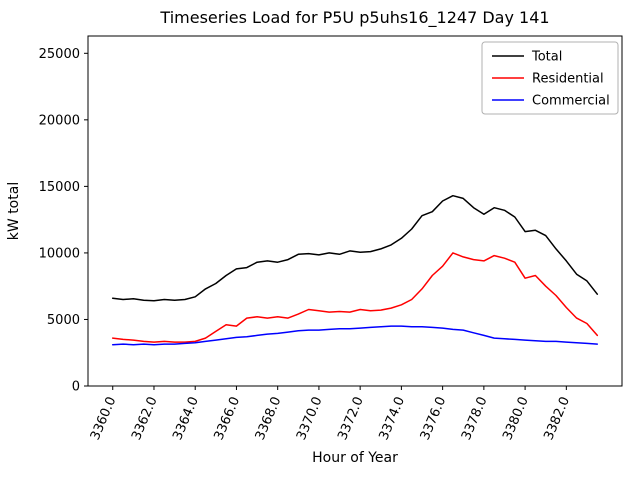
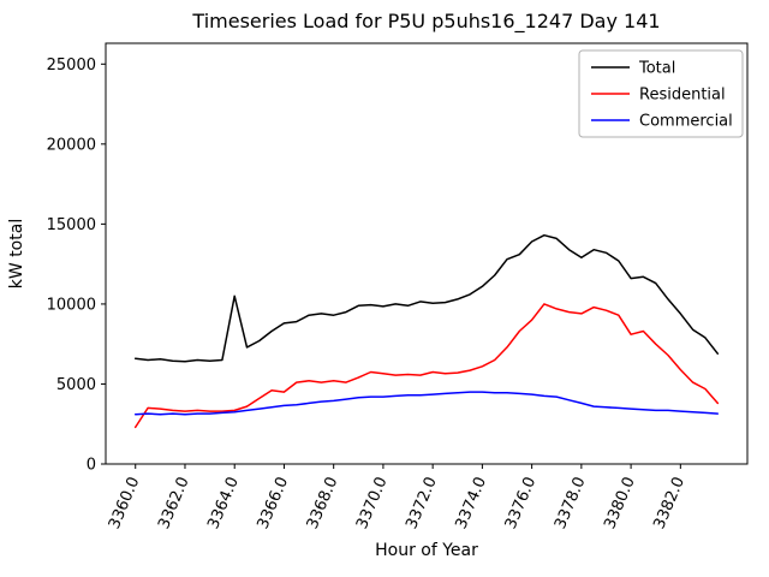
Residential/3360.0: 3600 -> 2300
Total/3364.0: 6700 -> 10500
